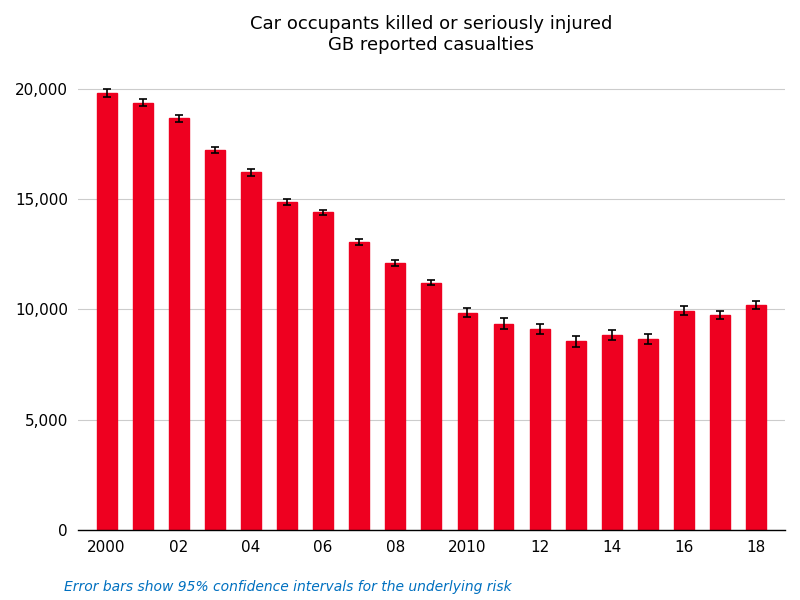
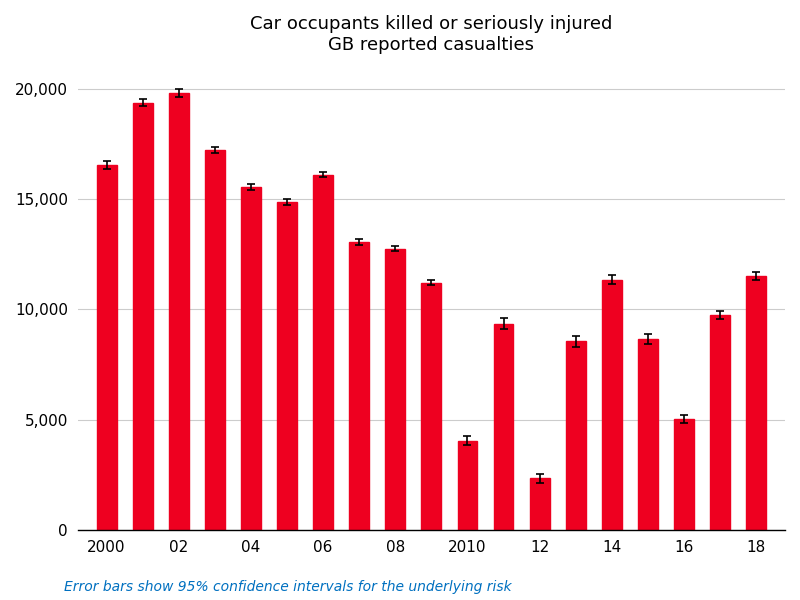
2000: 19,780 -> 16,550
02: 18,650 -> 19,800
04: 16,200 -> 15,550
06: 14,400 -> 16,100
08: 12,100 -> 12,750
2010: 9,850 -> 4,050
12: 9,100 -> 2,350
14: 8,850 -> 11,350
16: 9,950 -> 5,050
18: 10,200 -> 11,500
